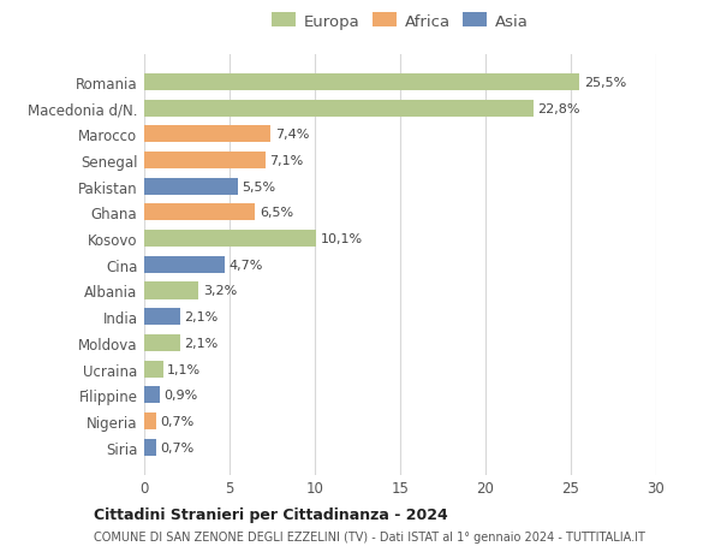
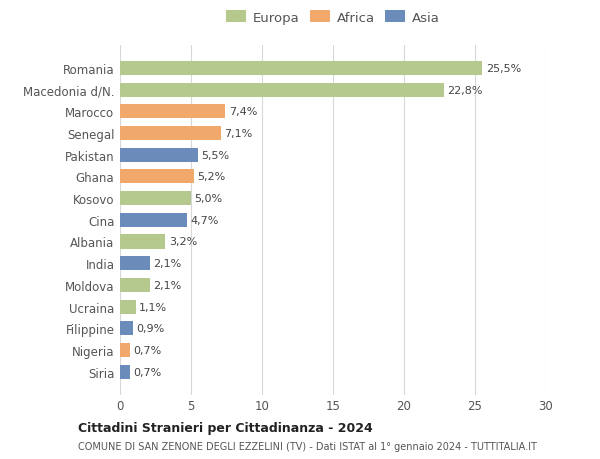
Ghana: 6,5% -> 5,2%
Kosovo: 10,1% -> 5,0%
